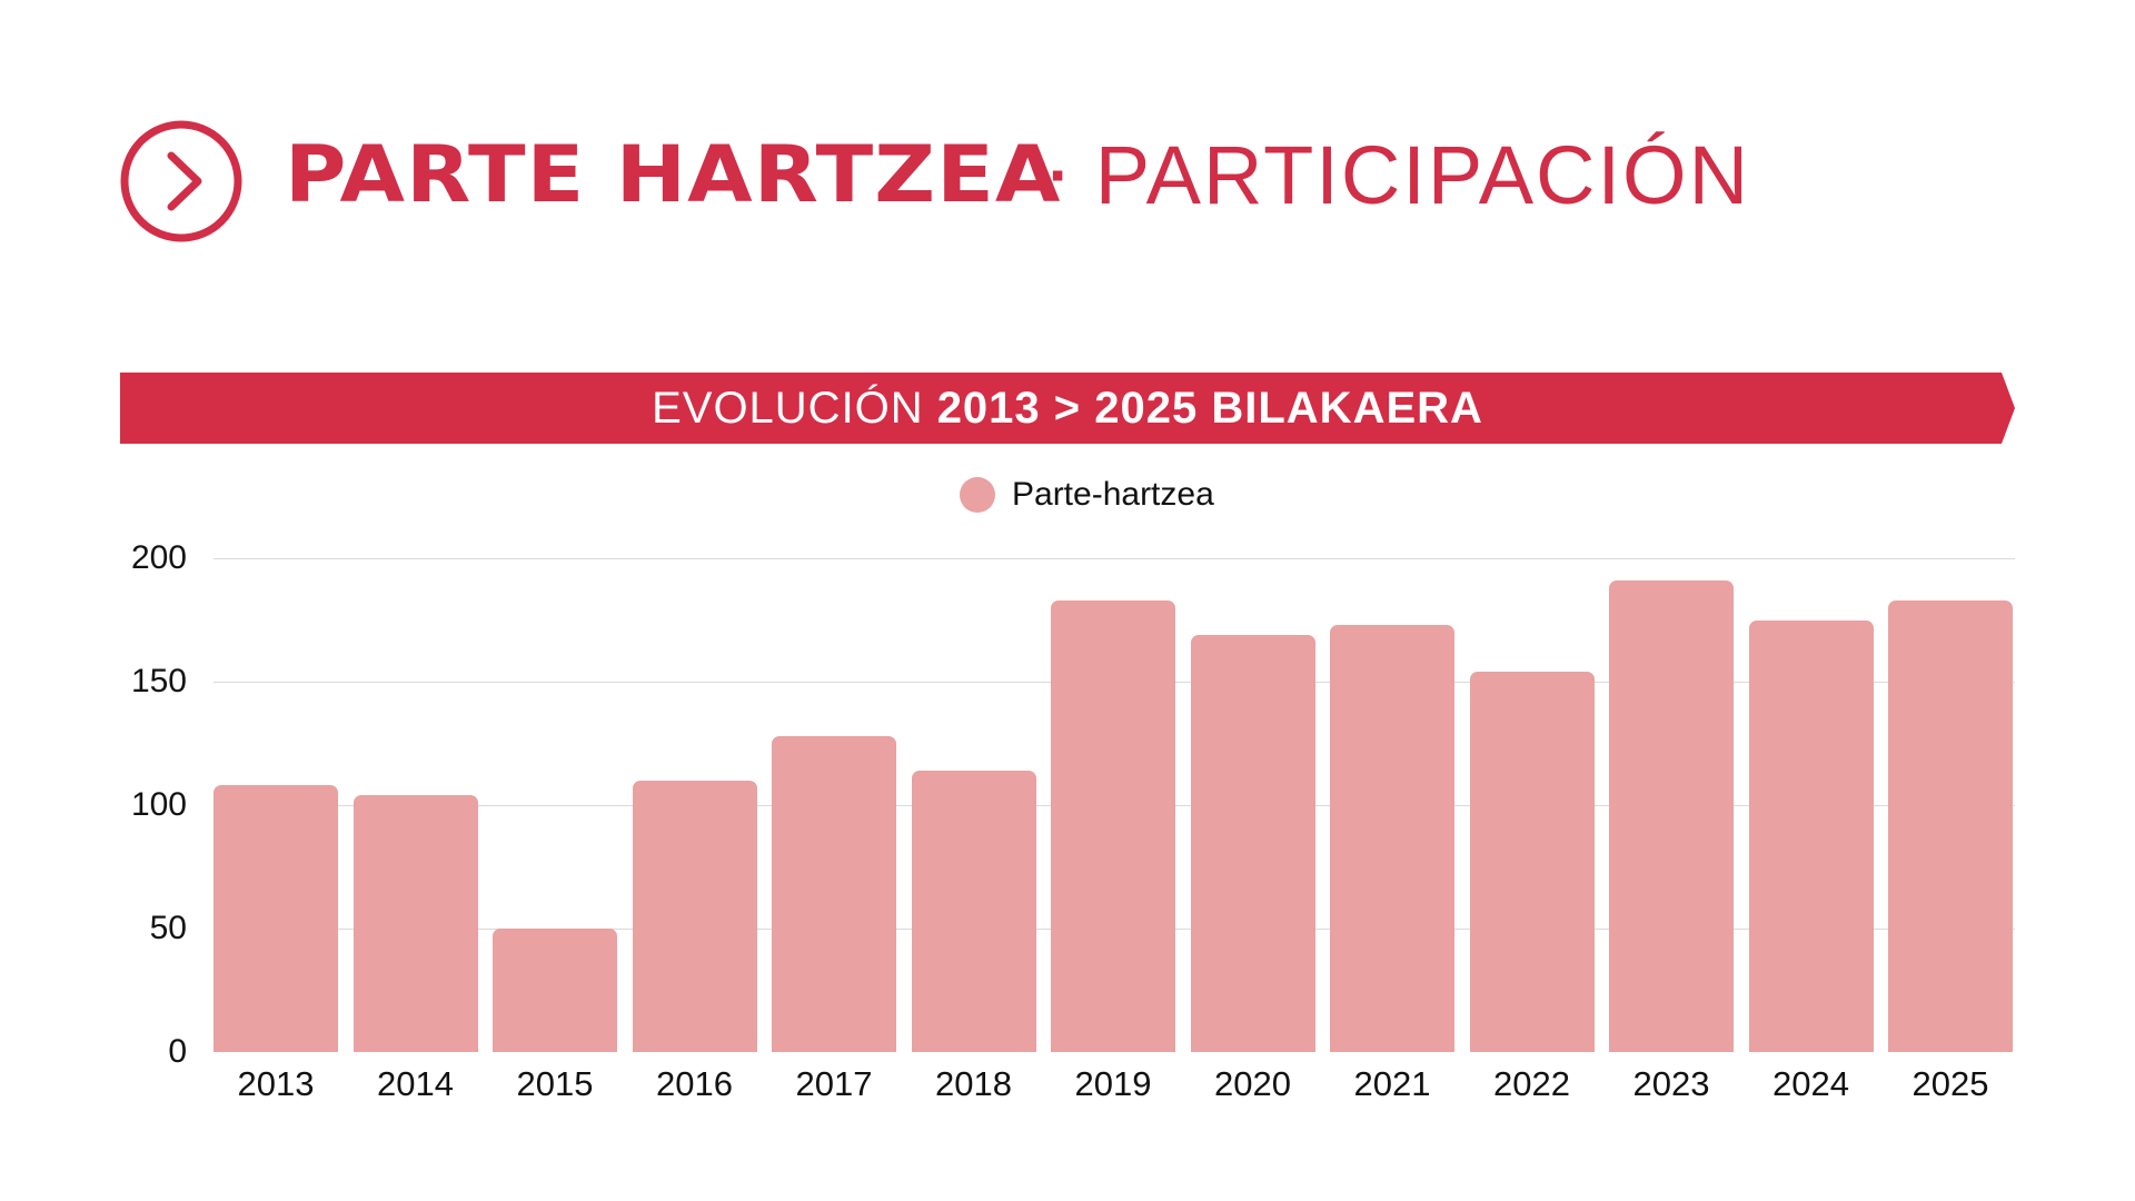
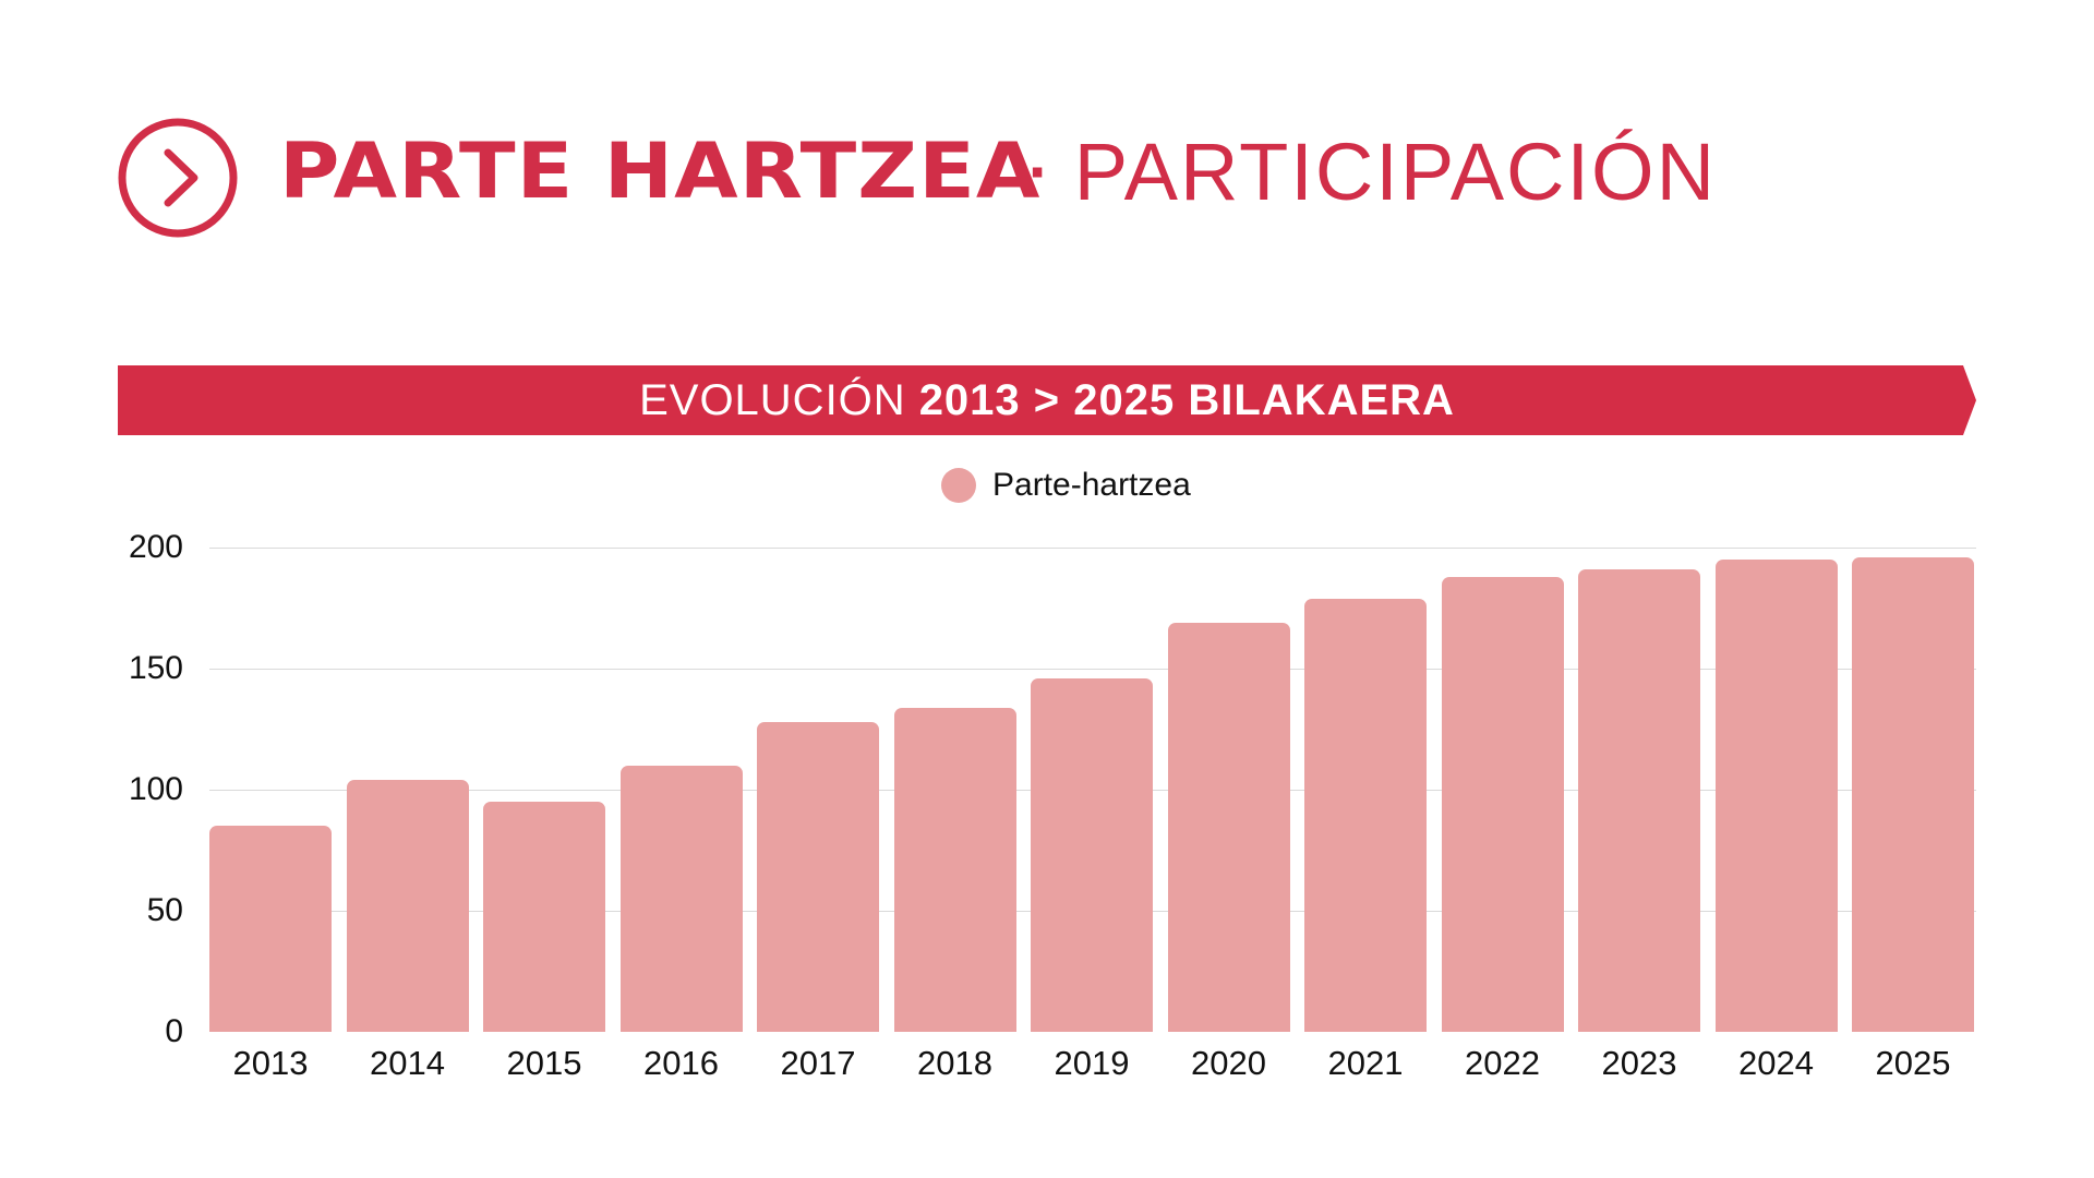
2013: 108 -> 85
2015: 50 -> 95
2018: 114 -> 134
2019: 183 -> 146
2021: 173 -> 179
2022: 154 -> 188
2024: 175 -> 195
2025: 183 -> 196
